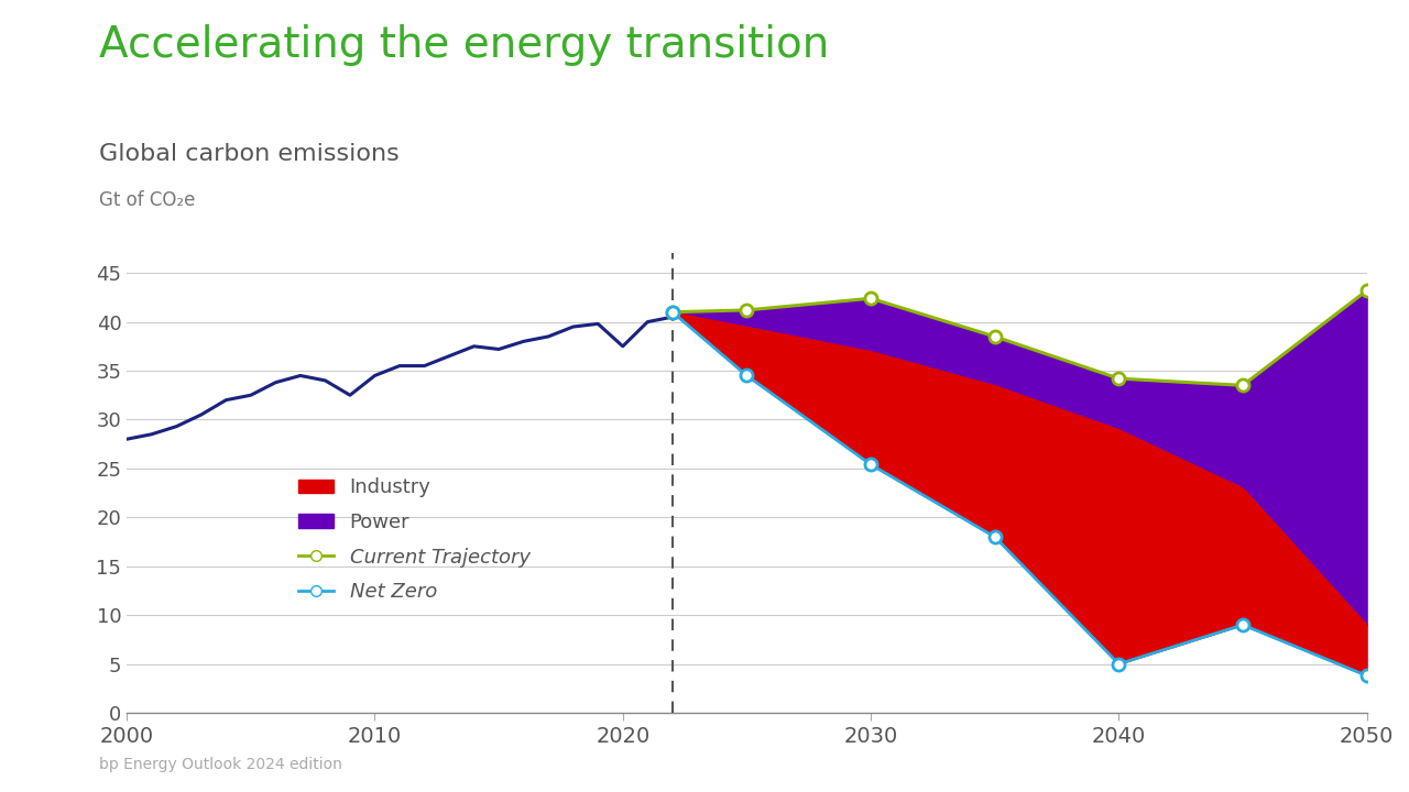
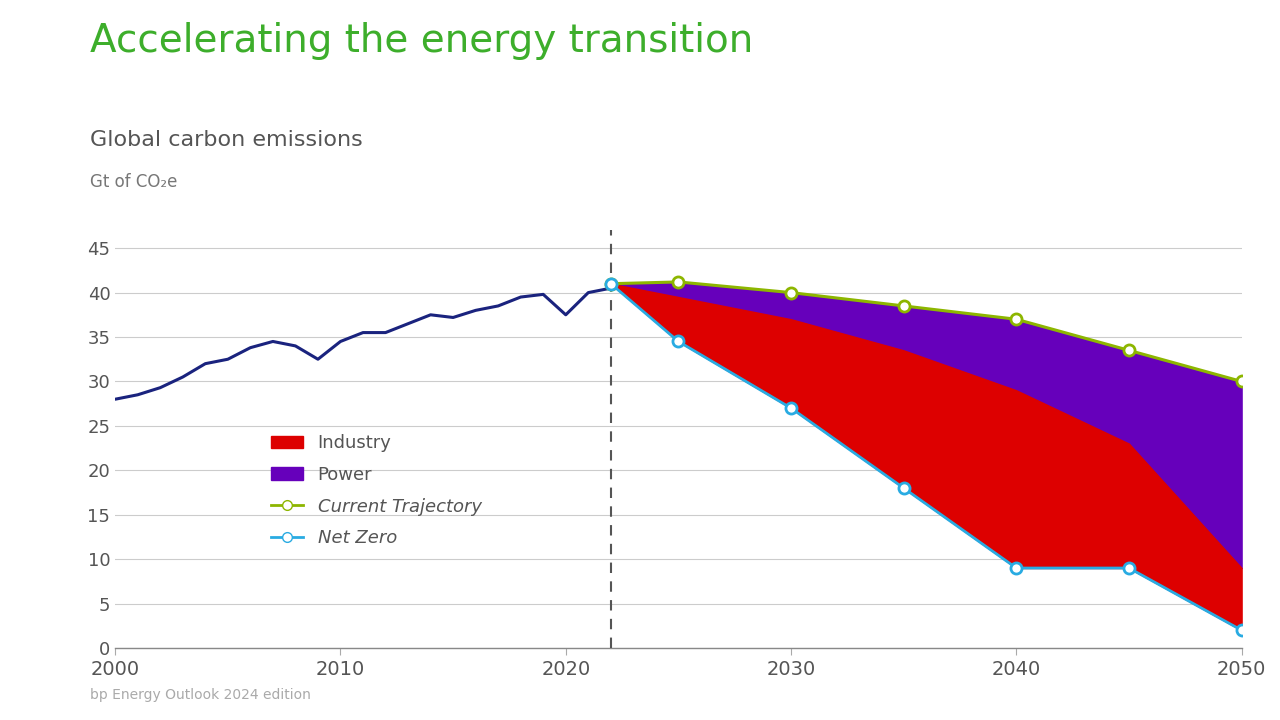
Current Trajectory/2030: 42.4 -> 40.0
Net Zero/2030: 25.4 -> 27.0
Current Trajectory/2040: 34.2 -> 37.0
Net Zero/2040: 5.0 -> 9.0
Current Trajectory/2050: 43.2 -> 30.0
Net Zero/2050: 3.8 -> 2.0
